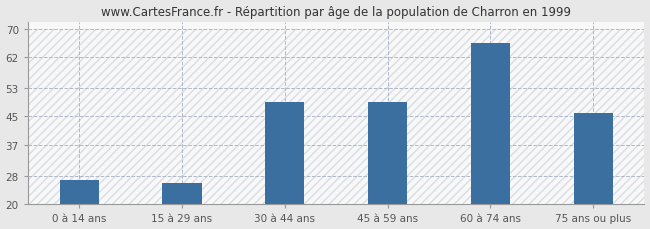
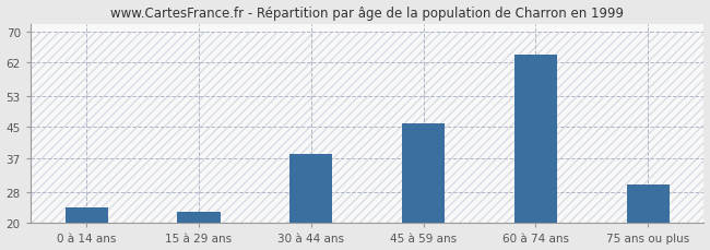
0 à 14 ans: 27 -> 24
15 à 29 ans: 26 -> 23
30 à 44 ans: 49 -> 38
45 à 59 ans: 49 -> 46
60 à 74 ans: 66 -> 64
75 ans ou plus: 46 -> 30
